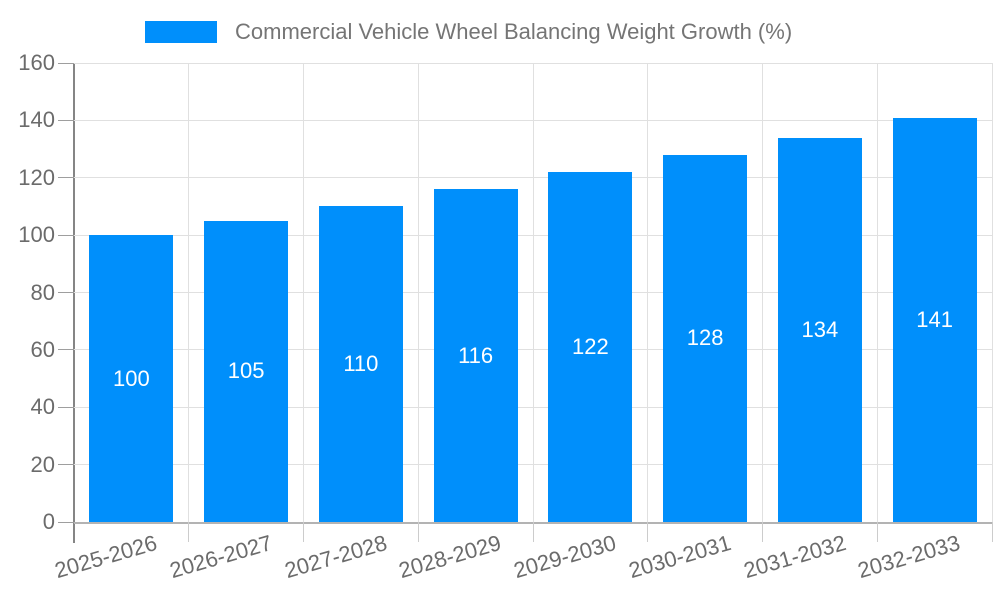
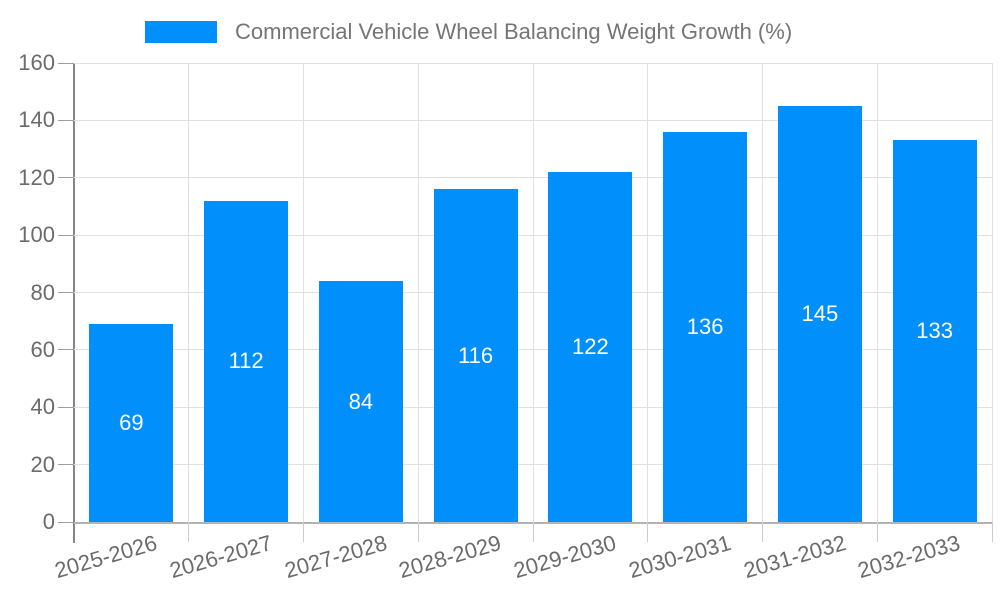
2025-2026: 100 -> 69
2026-2027: 105 -> 112
2027-2028: 110 -> 84
2030-2031: 128 -> 136
2031-2032: 134 -> 145
2032-2033: 141 -> 133
